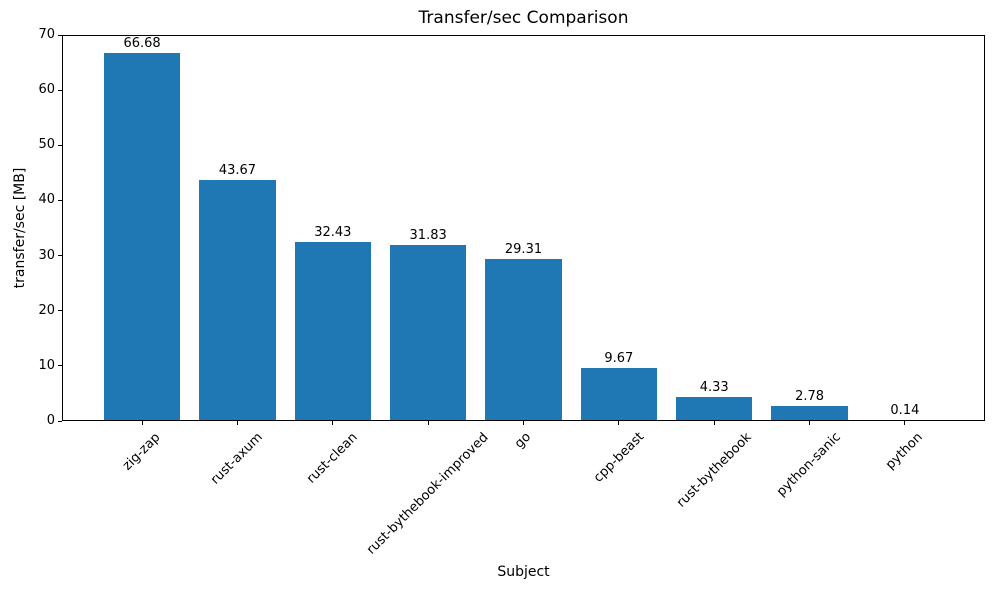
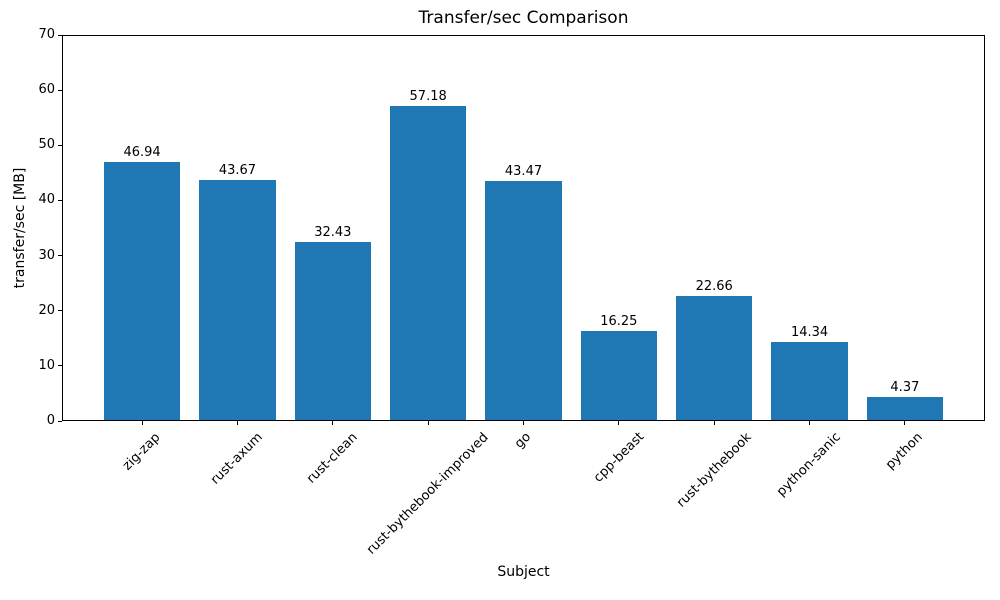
zig-zap: 66.68 -> 46.94
rust-bythebook-improved: 31.83 -> 57.18
go: 29.31 -> 43.47
cpp-beast: 9.67 -> 16.25
rust-bythebook: 4.33 -> 22.66
python-sanic: 2.78 -> 14.34
python: 0.14 -> 4.37
